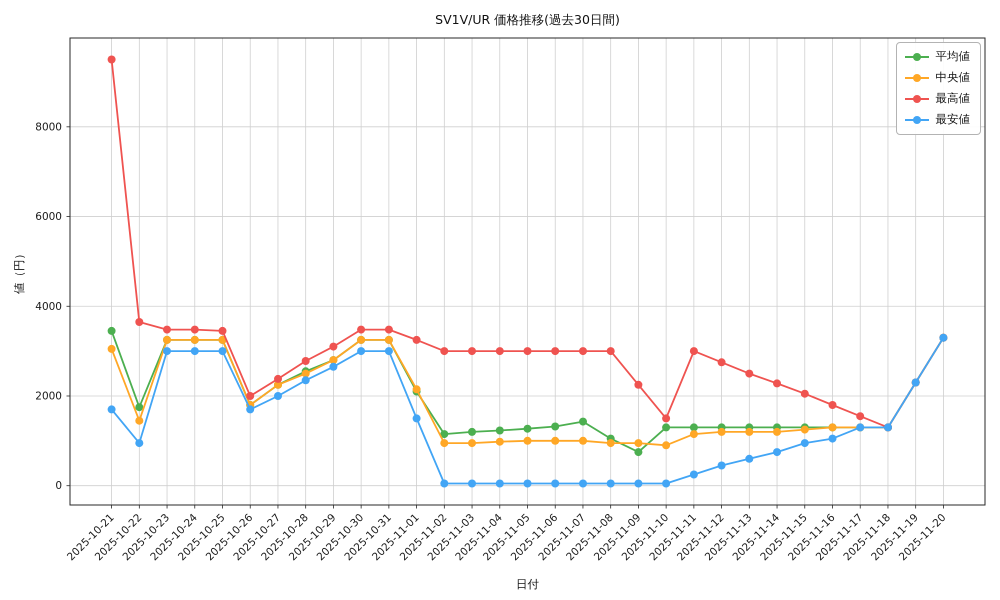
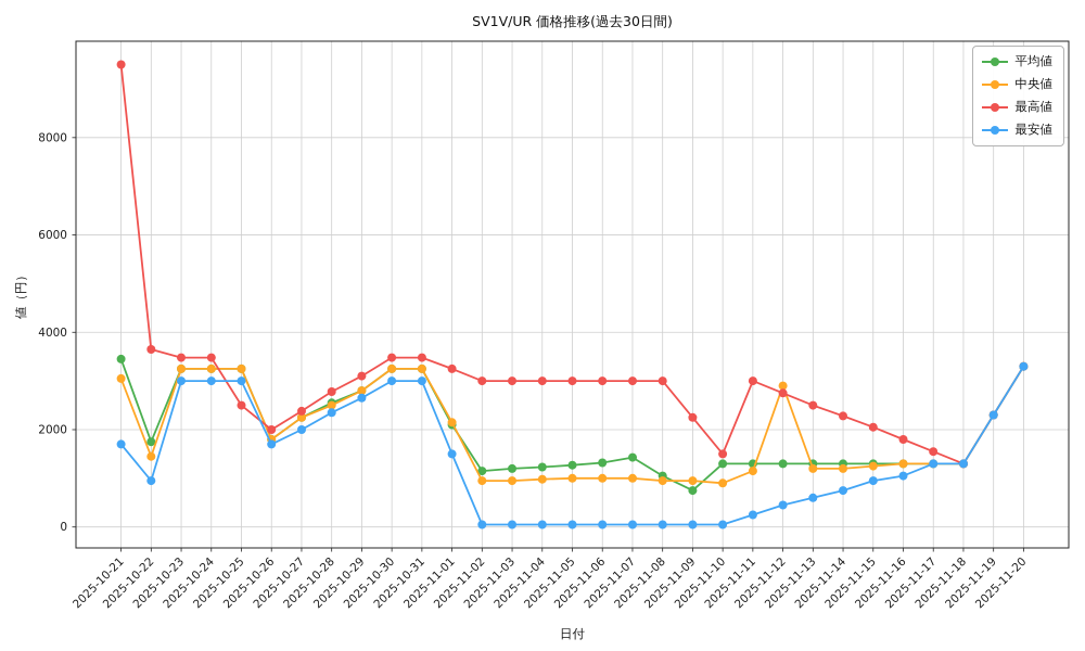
最高値/2025-10-25: 3400 -> 2500
中央値/2025-11-12: 1200 -> 2900
